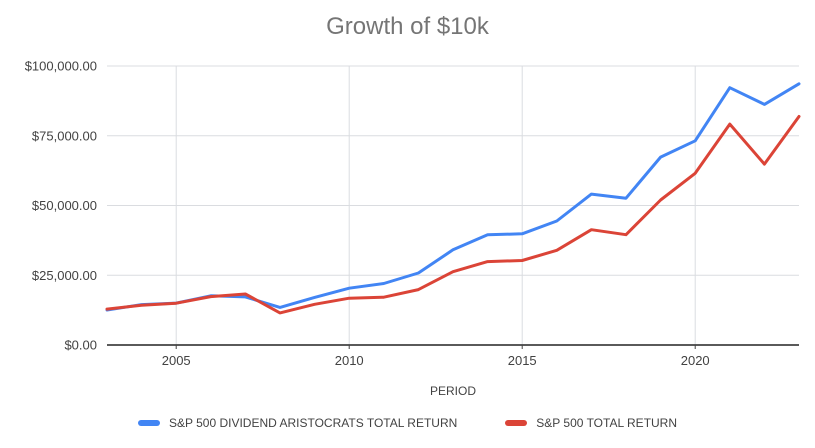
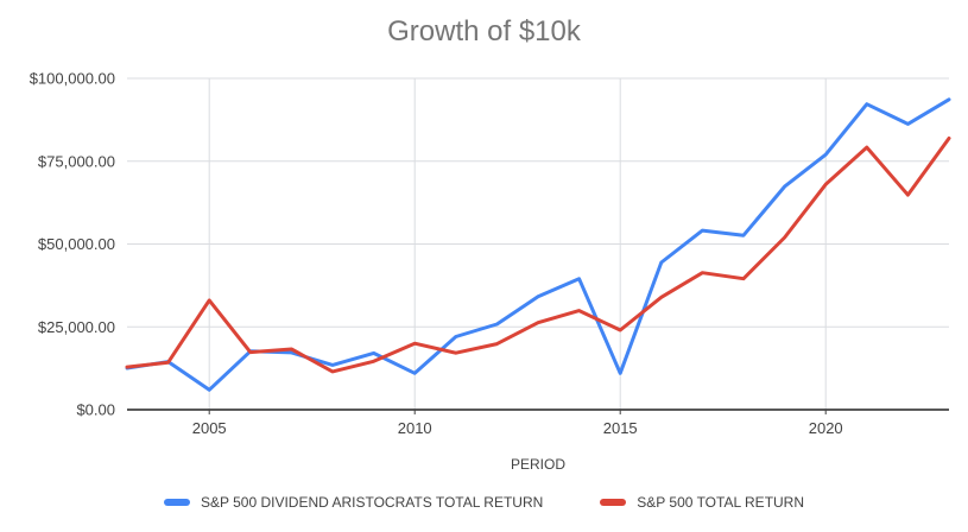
S&P 500 DIVIDEND ARISTOCRATS TOTAL RETURN/2005: $15000 -> $6000
S&P 500 TOTAL RETURN/2005: $15000 -> $33000
S&P 500 DIVIDEND ARISTOCRATS TOTAL RETURN/2010: $20000 -> $11000
S&P 500 TOTAL RETURN/2010: $17000 -> $20000
S&P 500 DIVIDEND ARISTOCRATS TOTAL RETURN/2015: $40000 -> $11000
S&P 500 TOTAL RETURN/2015: $30000 -> $24000
S&P 500 DIVIDEND ARISTOCRATS TOTAL RETURN/2020: $73000 -> $77000
S&P 500 TOTAL RETURN/2020: $62000 -> $68000
